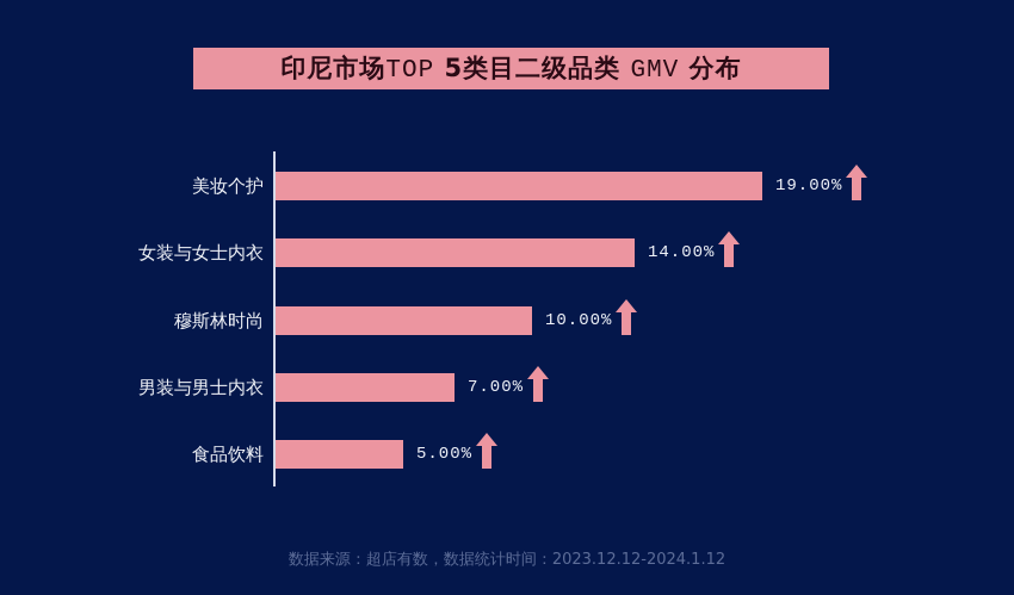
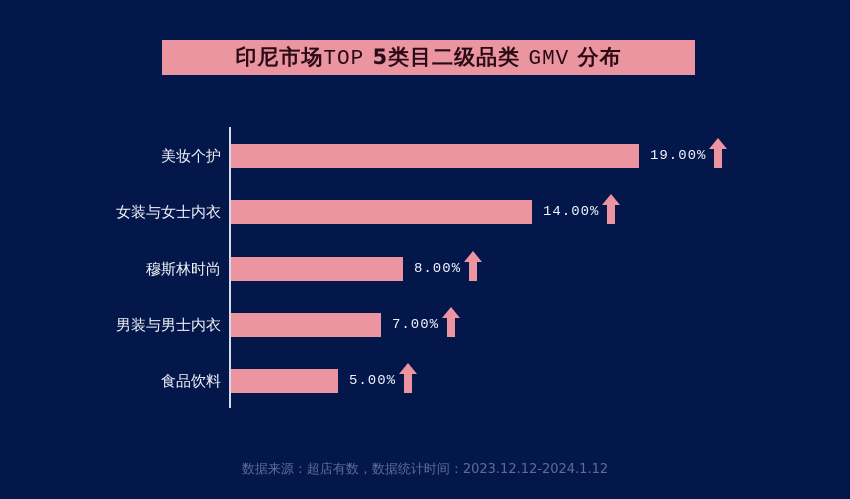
穆斯林时尚: 10.00% -> 8.00%
